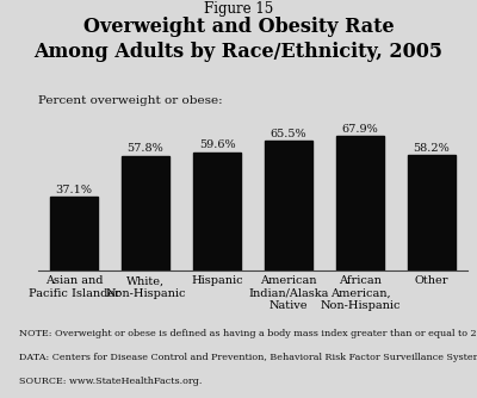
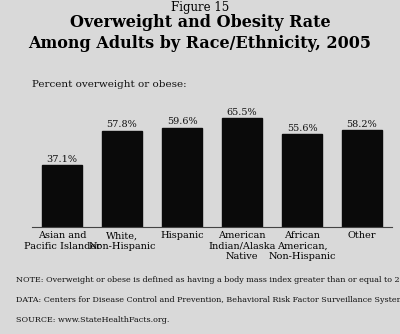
African American, Non-Hispanic: 67.9% -> 55.6%
